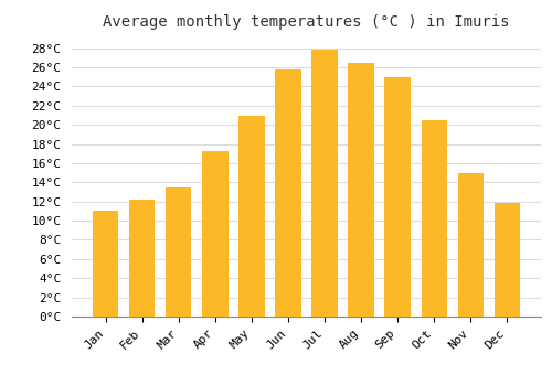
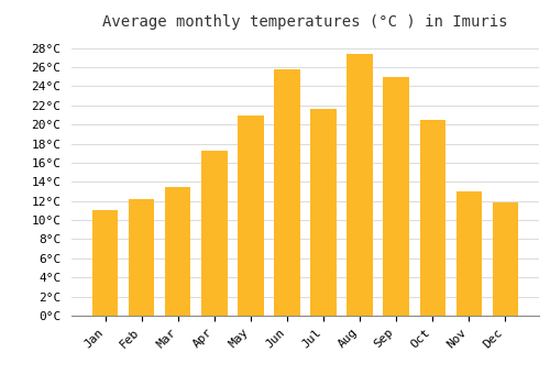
Jul: 27.9°C -> 21.6°C
Aug: 26.5°C -> 27.4°C
Nov: 15.0°C -> 13.0°C
